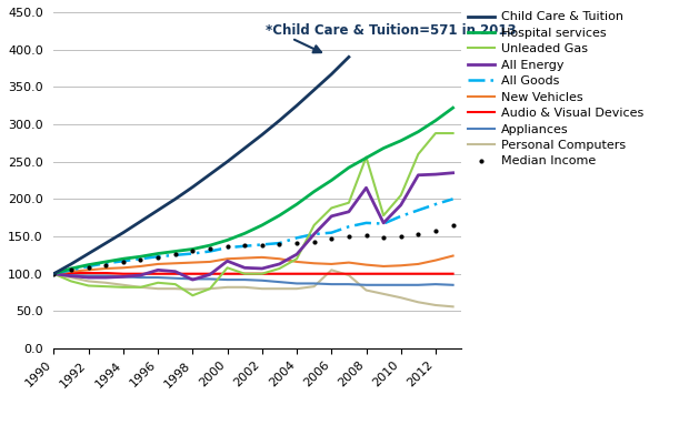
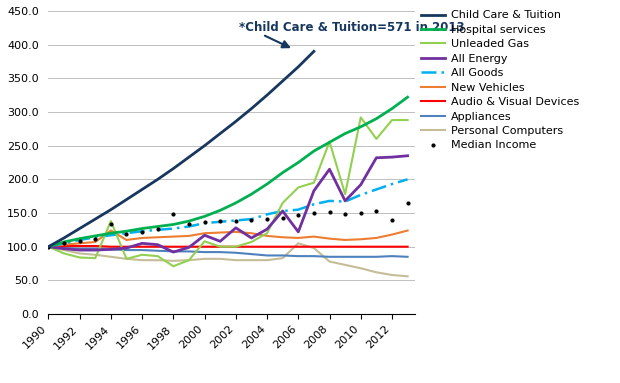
Unleaded Gas/1994: 82 -> 138
New Vehicles/1994: 108 -> 124
Median Income/1994: 116 -> 134
Median Income/1998: 130 -> 148
All Energy/2002: 107 -> 128
All Energy/2006: 177 -> 122
Unleaded Gas/2010: 205 -> 292
Median Income/2012: 158 -> 140
